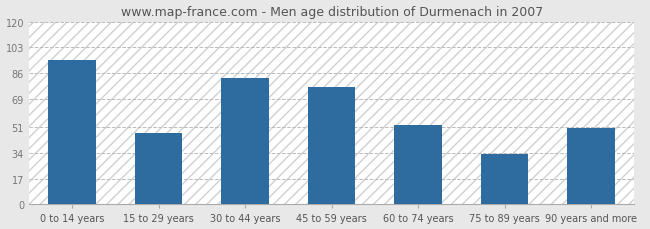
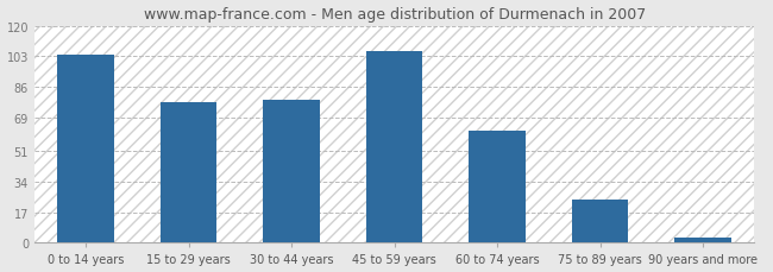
0 to 14 years: 95 -> 104
15 to 29 years: 47 -> 78
30 to 44 years: 83 -> 79
45 to 59 years: 77 -> 106
60 to 74 years: 52 -> 62
75 to 89 years: 33 -> 24
90 years and more: 50 -> 3
